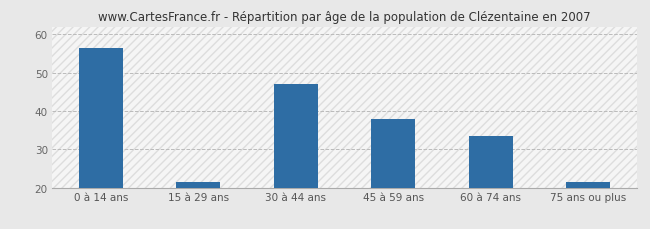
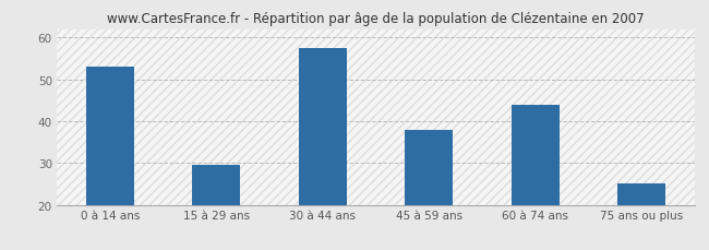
0 à 14 ans: 56.5 -> 53.0
15 à 29 ans: 21.5 -> 29.5
30 à 44 ans: 47.0 -> 57.5
60 à 74 ans: 33.5 -> 44.0
75 ans ou plus: 21.5 -> 25.0
